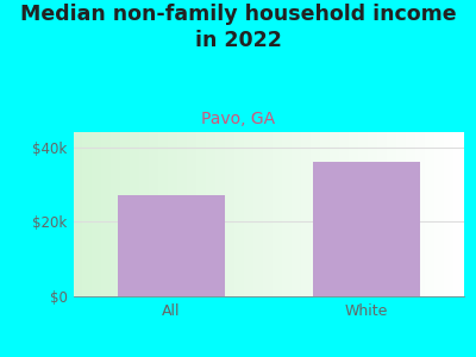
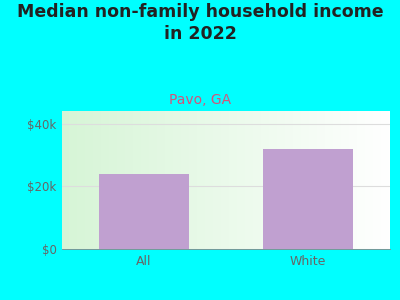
All: $27k -> $24k
White: $36k -> $32k
